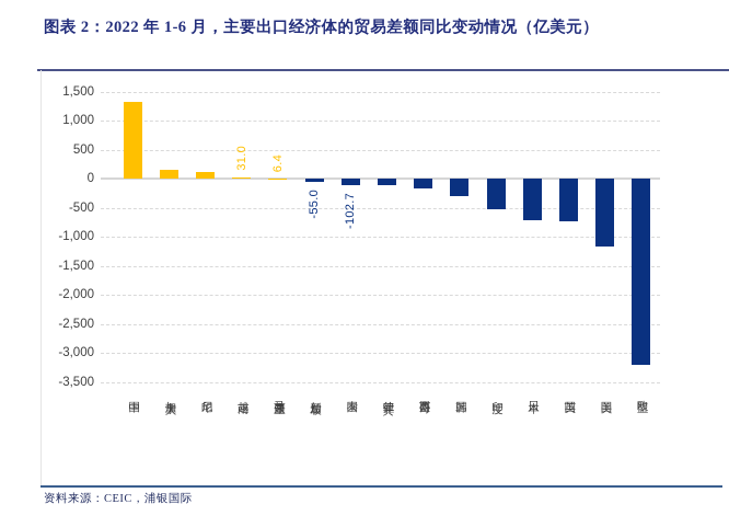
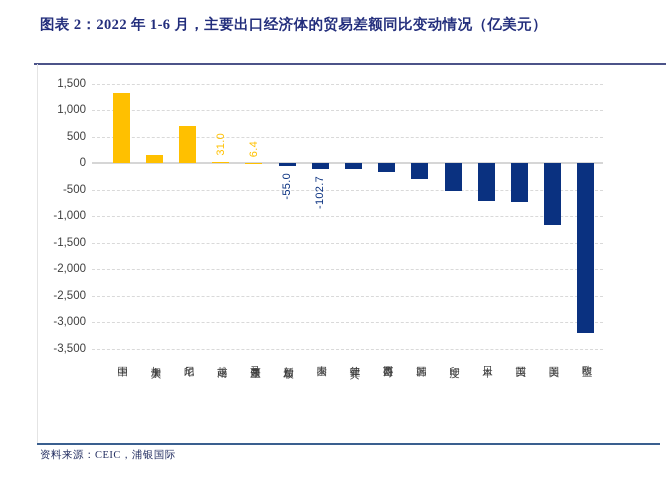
印尼: 100 -> 700
